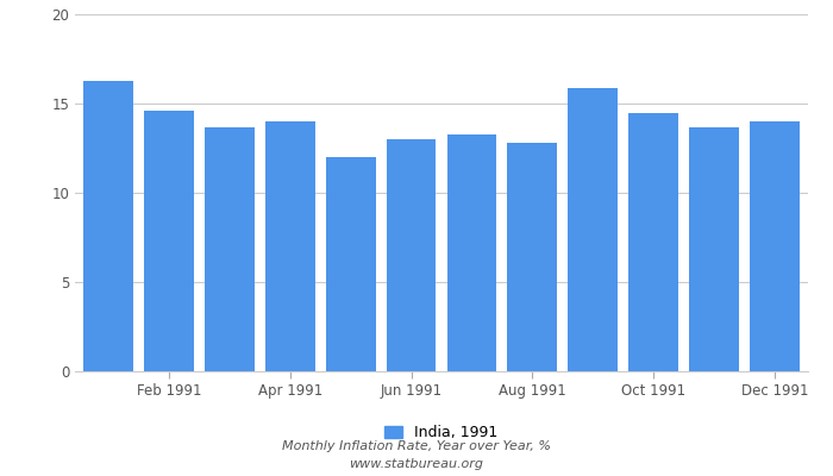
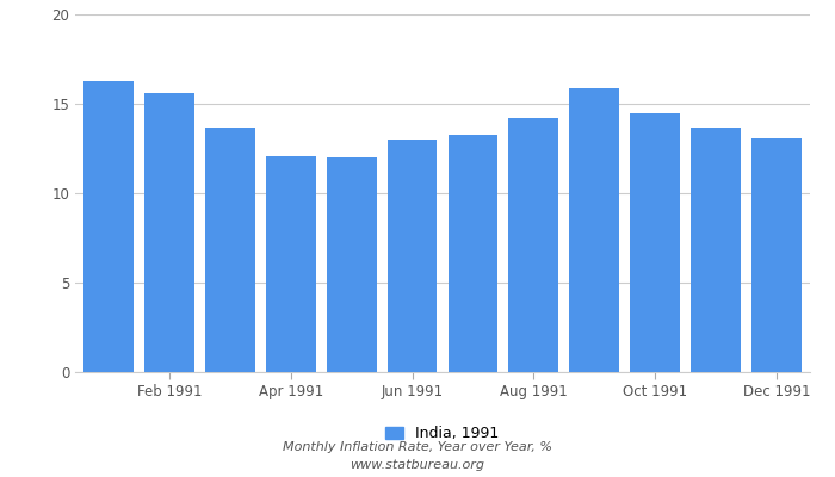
Feb 1991: 14.6 -> 15.6
Apr 1991: 14.0 -> 12.1
Aug 1991: 12.8 -> 14.2
Dec 1991: 14.0 -> 13.1
